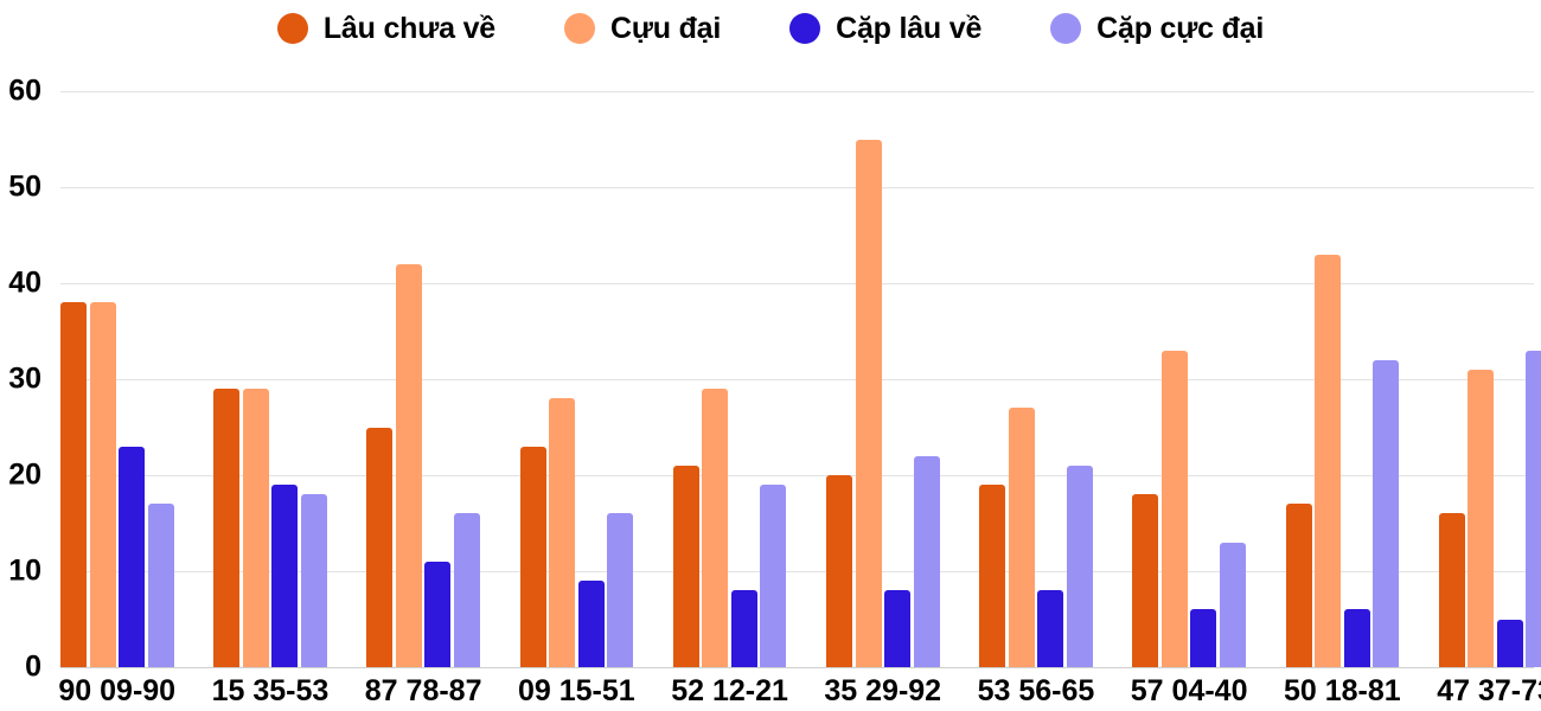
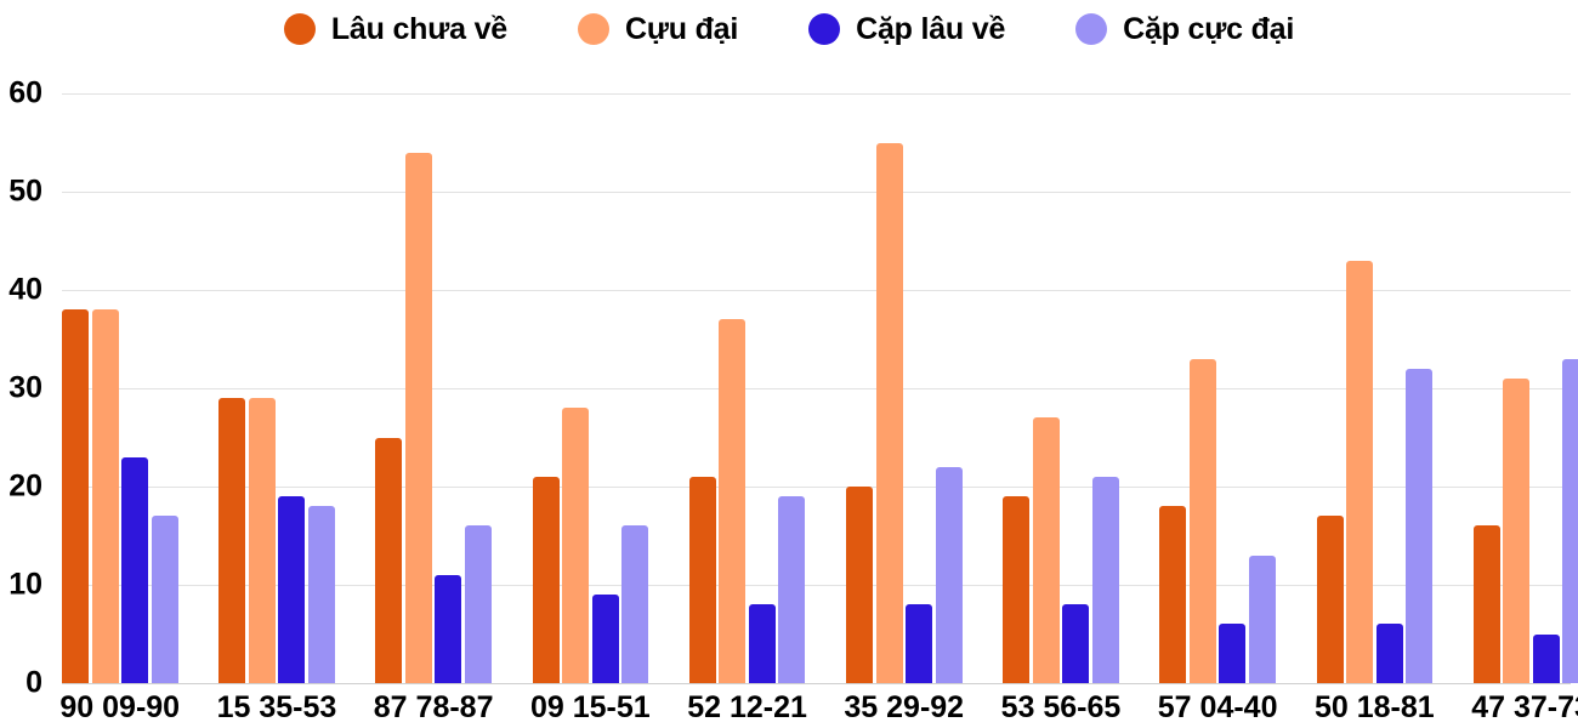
Cựu đại/87 78-87: 42 -> 54
Lâu chưa về/09 15-51: 23 -> 21
Cựu đại/52 12-21: 29 -> 37
